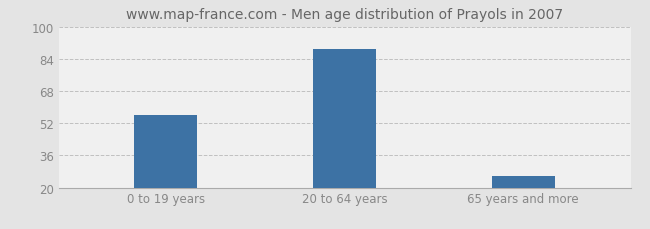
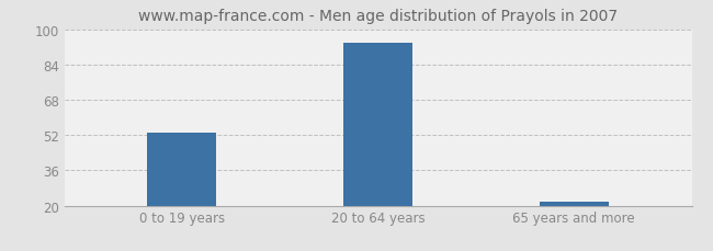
0 to 19 years: 56 -> 53
20 to 64 years: 89 -> 94
65 years and more: 26 -> 22
